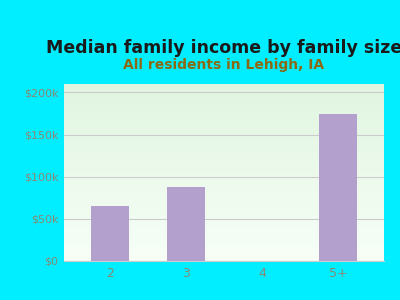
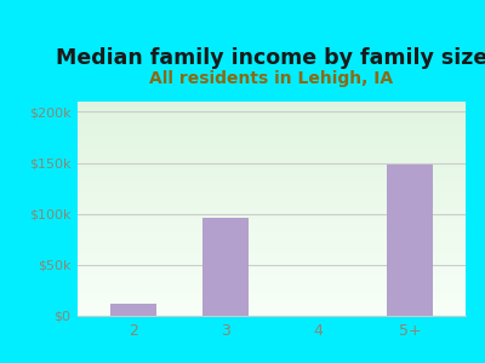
2: $65k -> $12k
3: $88k -> $96k
5+: $175k -> $148k
